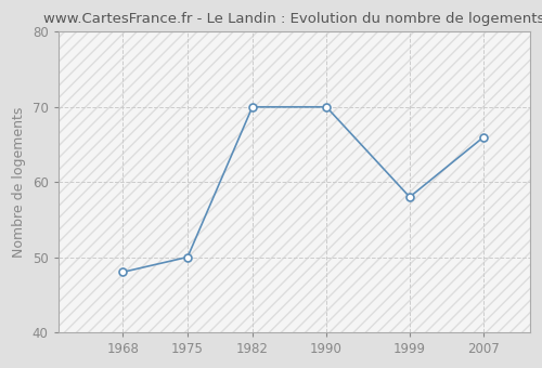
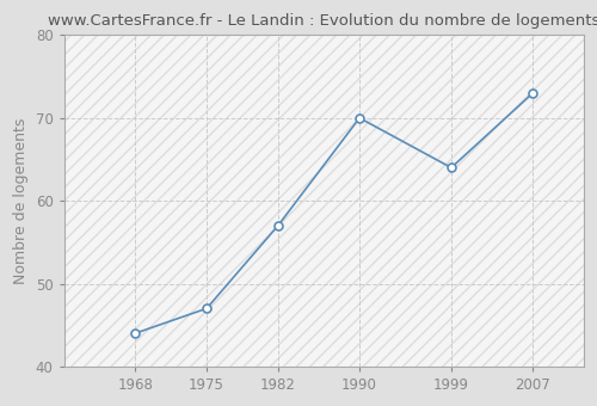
1968: 48 -> 44
1975: 50 -> 47
1982: 70 -> 57
1999: 58 -> 64
2007: 66 -> 73
